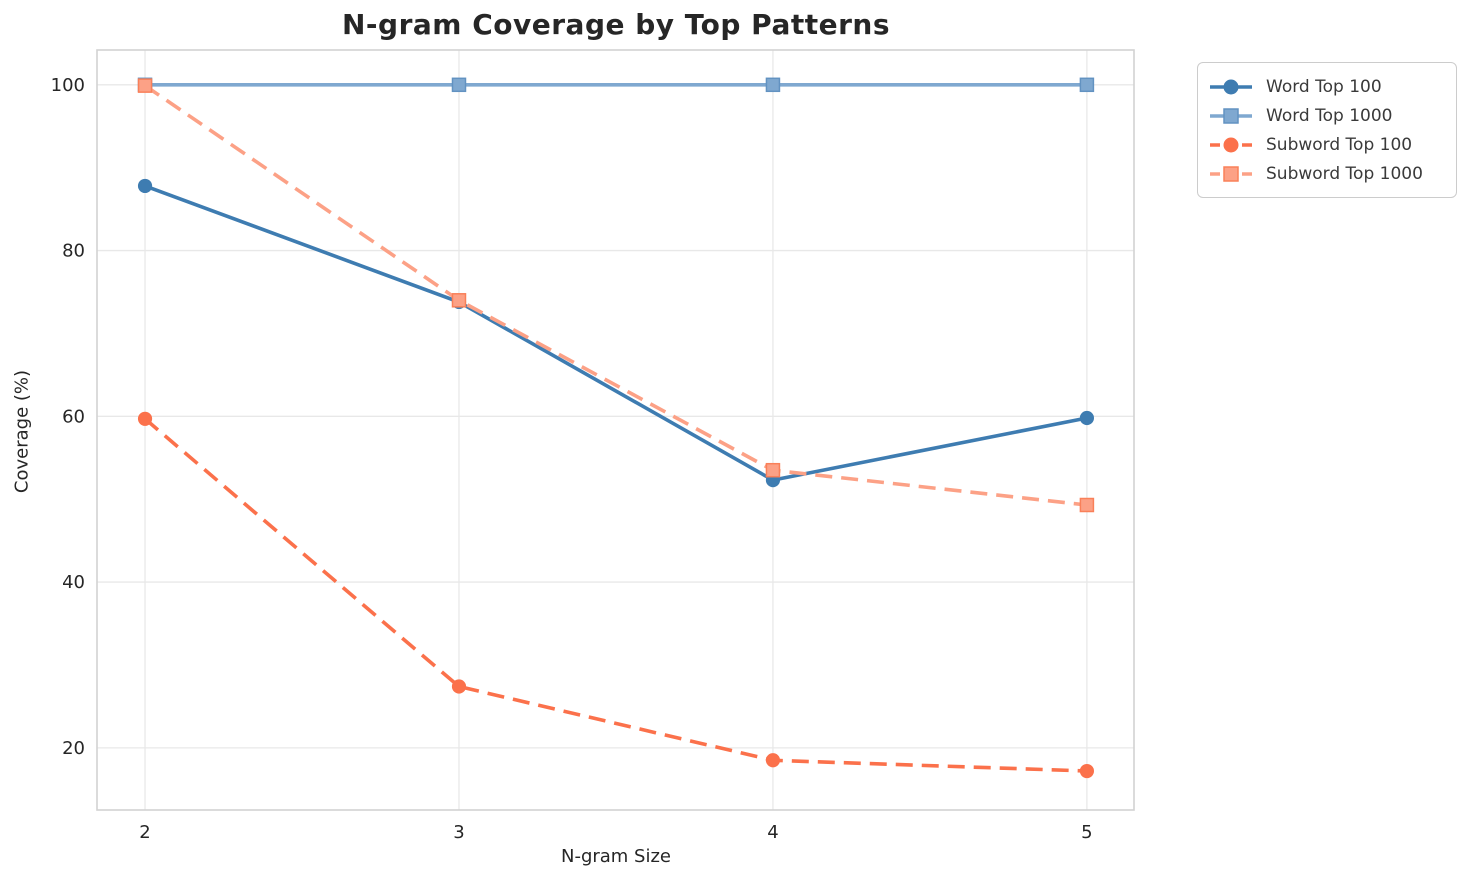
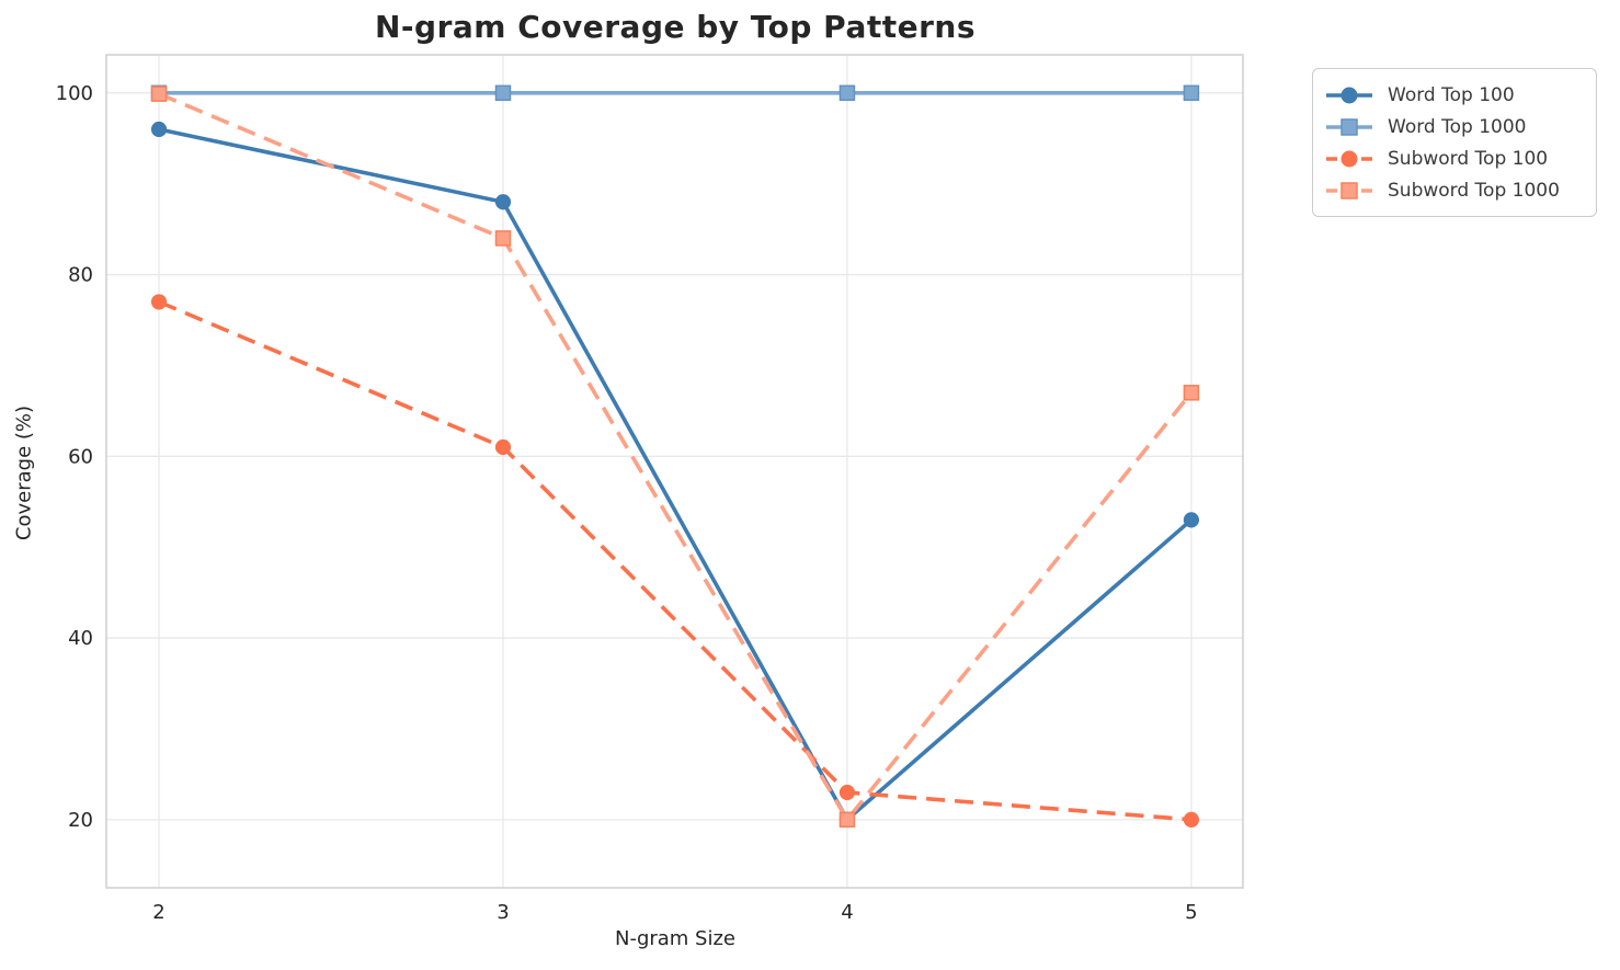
Word Top 100/2: 88 -> 96
Subword Top 100/2: 60 -> 77
Word Top 100/3: 74 -> 88
Subword Top 100/3: 27 -> 61
Subword Top 1000/3: 74 -> 84
Word Top 100/4: 52 -> 20
Subword Top 100/4: 18 -> 23
Subword Top 1000/4: 54 -> 20
Word Top 100/5: 60 -> 53
Subword Top 100/5: 17 -> 20
Subword Top 1000/5: 49 -> 67
